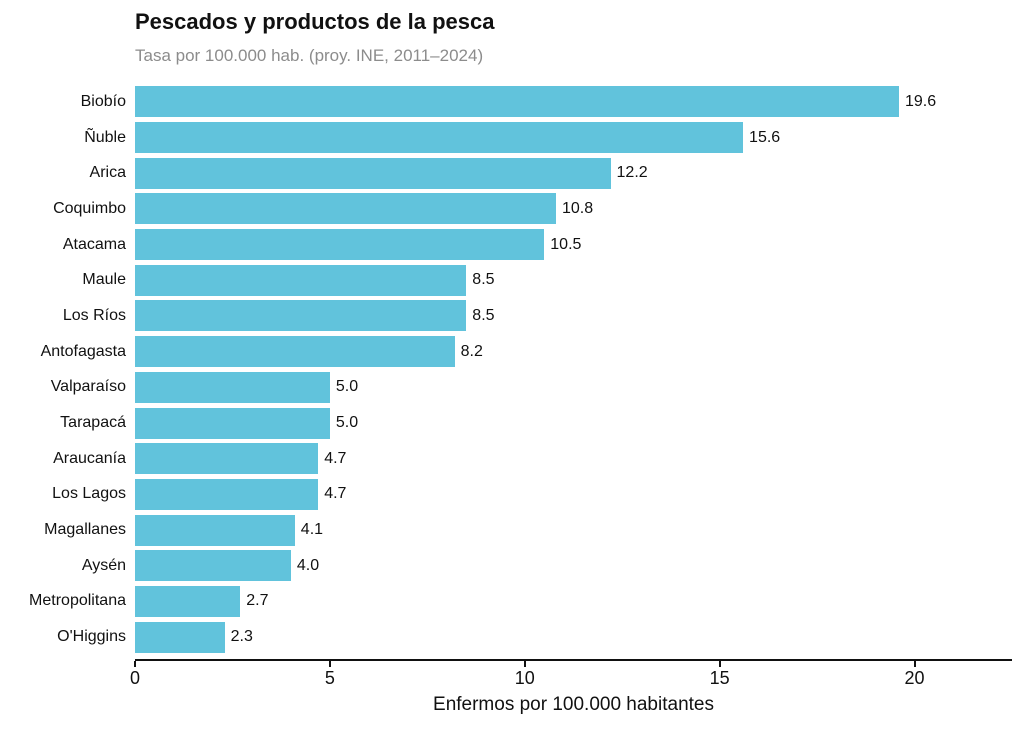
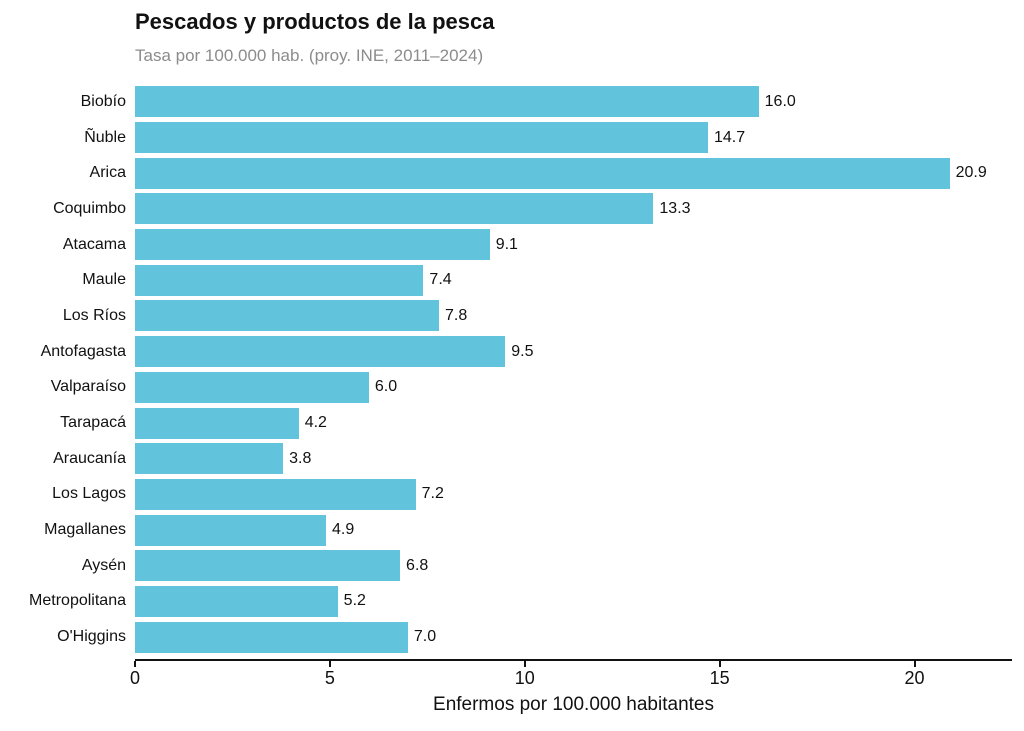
Biobío: 19.6 -> 16.0
Ñuble: 15.6 -> 14.7
Arica: 12.2 -> 20.9
Coquimbo: 10.8 -> 13.3
Atacama: 10.5 -> 9.1
Maule: 8.5 -> 7.4
Los Ríos: 8.5 -> 7.8
Antofagasta: 8.2 -> 9.5
Valparaíso: 5.0 -> 6.0
Tarapacá: 5.0 -> 4.2
Araucanía: 4.7 -> 3.8
Los Lagos: 4.7 -> 7.2
Magallanes: 4.1 -> 4.9
Aysén: 4.0 -> 6.8
Metropolitana: 2.7 -> 5.2
O'Higgins: 2.3 -> 7.0
